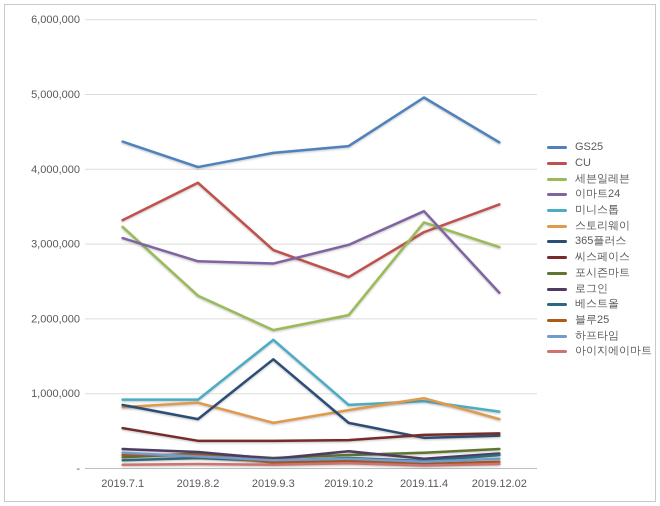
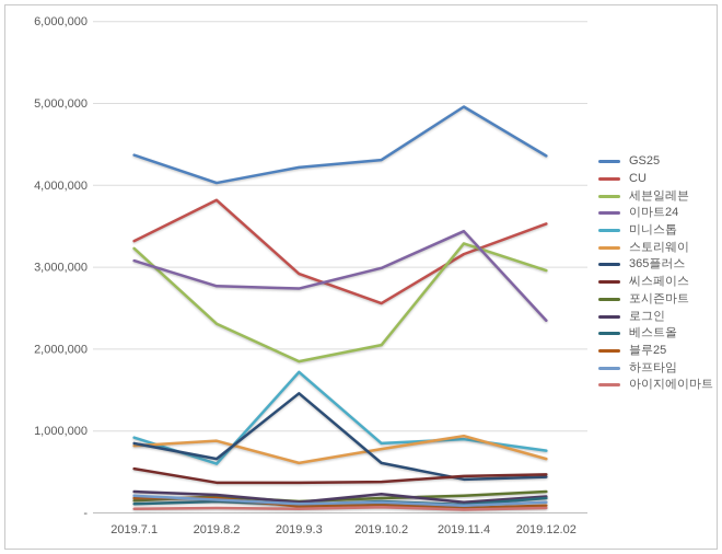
미니스톱/2019.8.2: 900000 -> 600000
